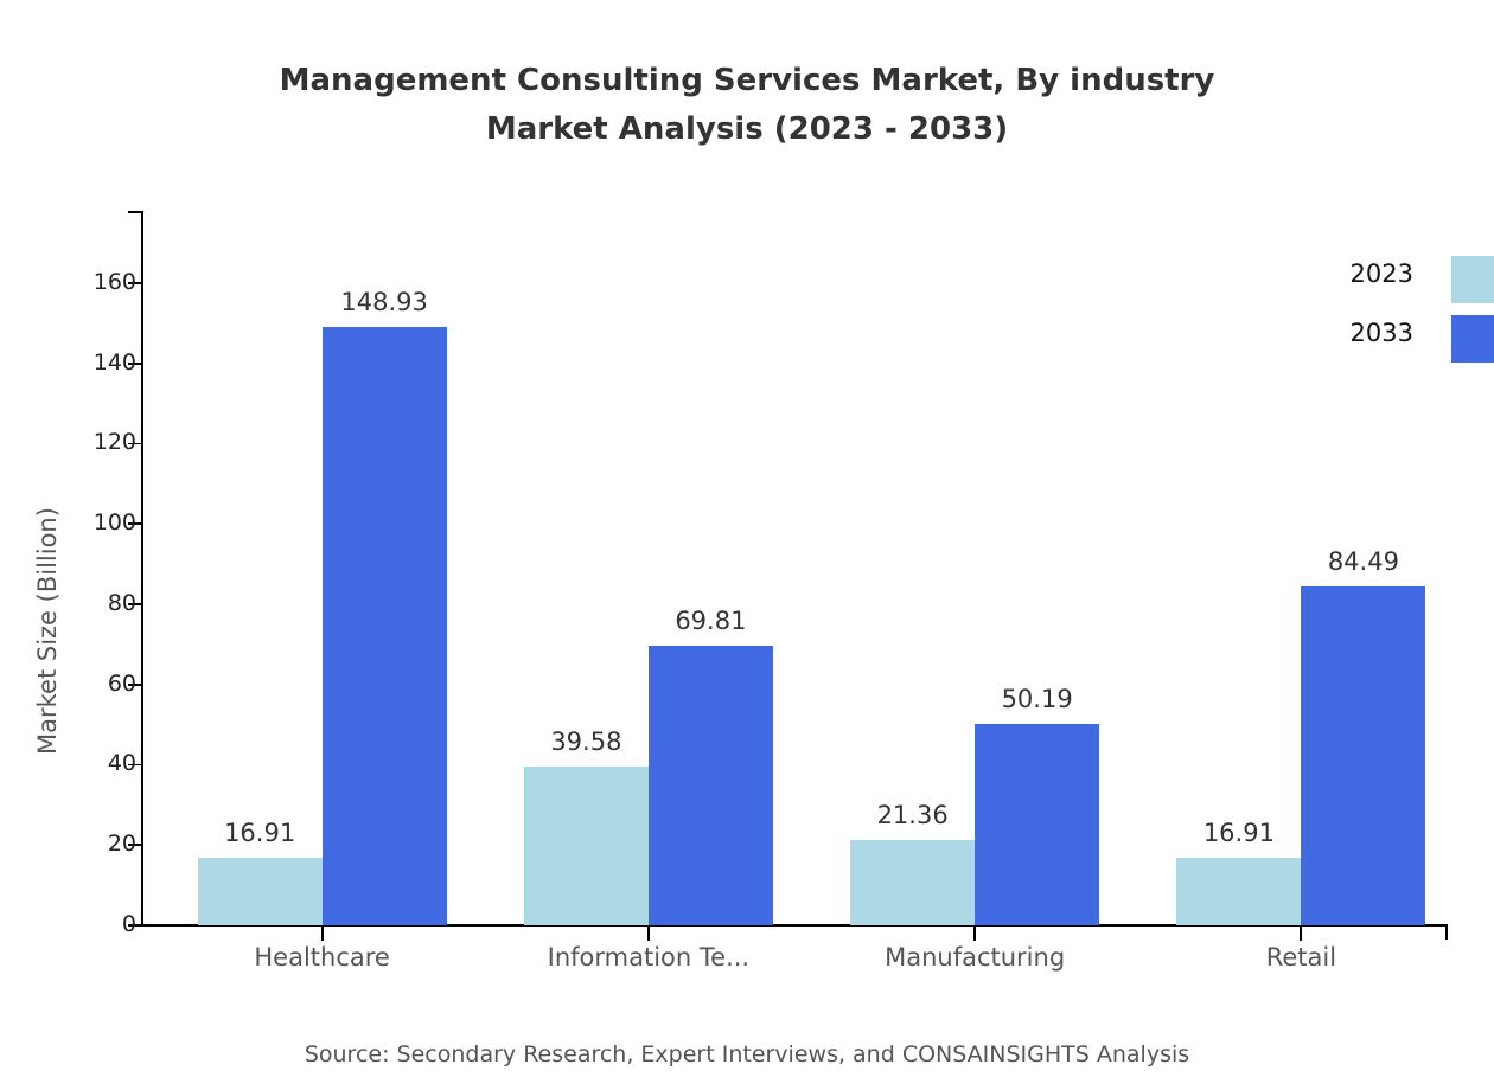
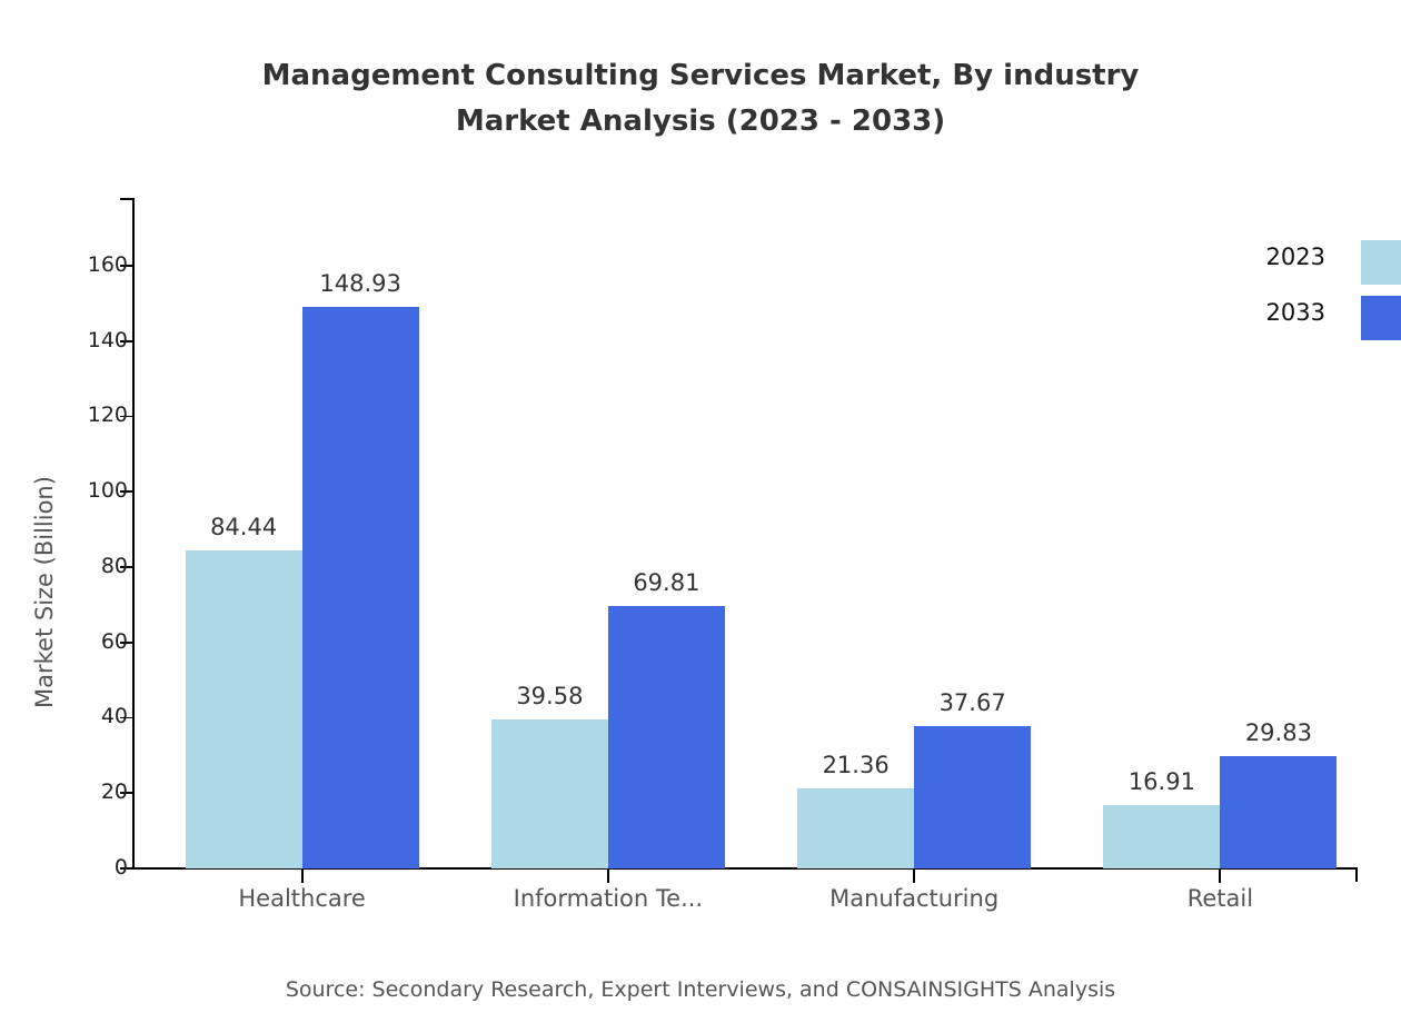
2023/Healthcare: 16.91 -> 84.44
2033/Manufacturing: 50.19 -> 37.67
2033/Retail: 84.49 -> 29.83
